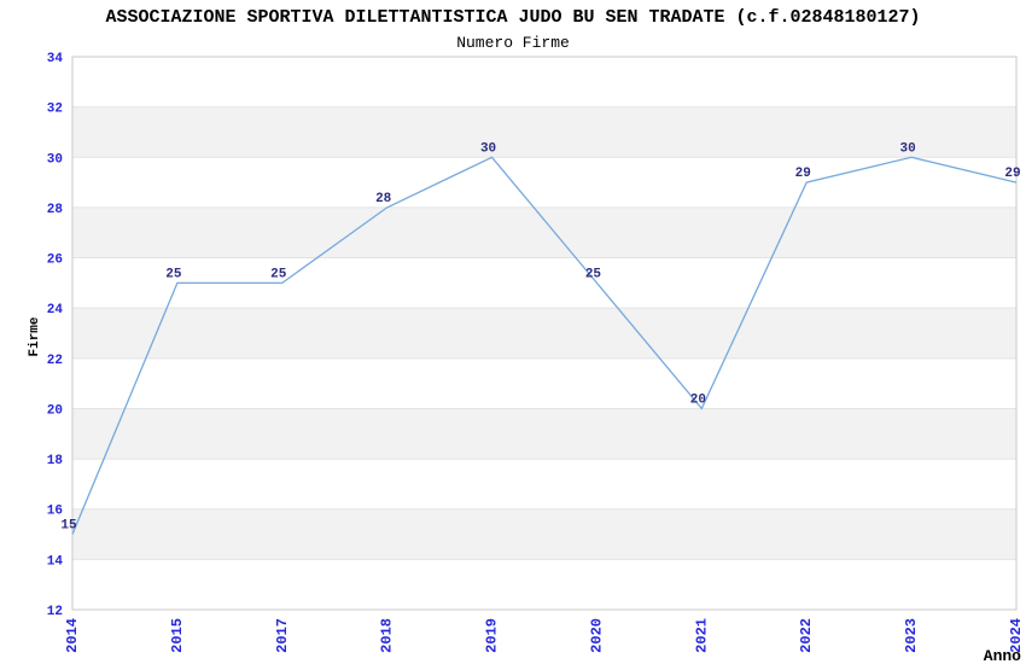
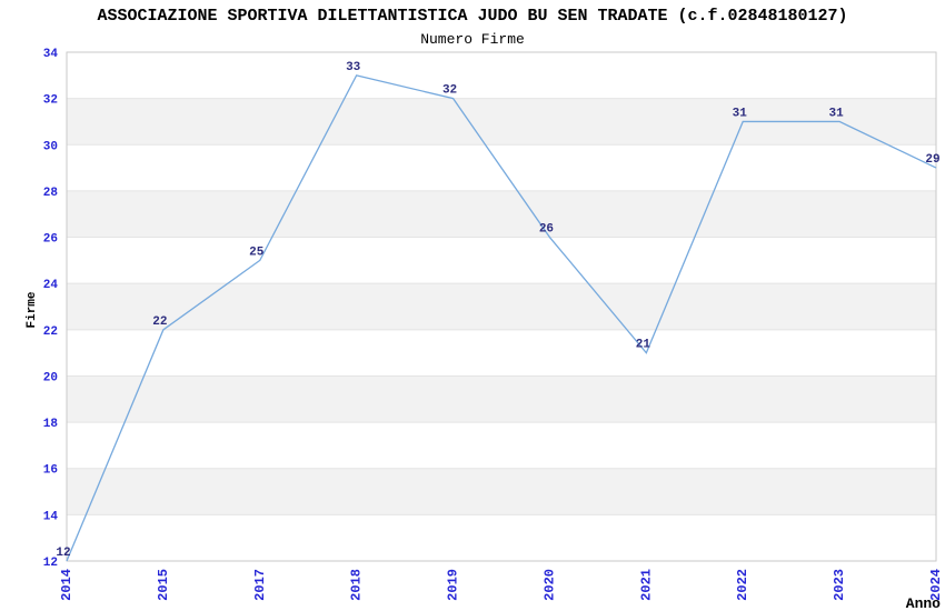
2014: 15 -> 12
2015: 25 -> 22
2018: 28 -> 33
2019: 30 -> 32
2020: 25 -> 26
2021: 20 -> 21
2022: 29 -> 31
2023: 30 -> 31
